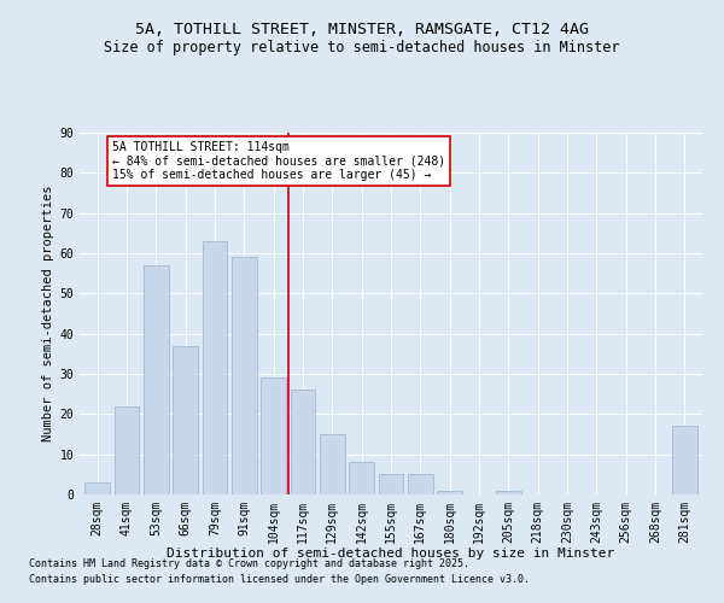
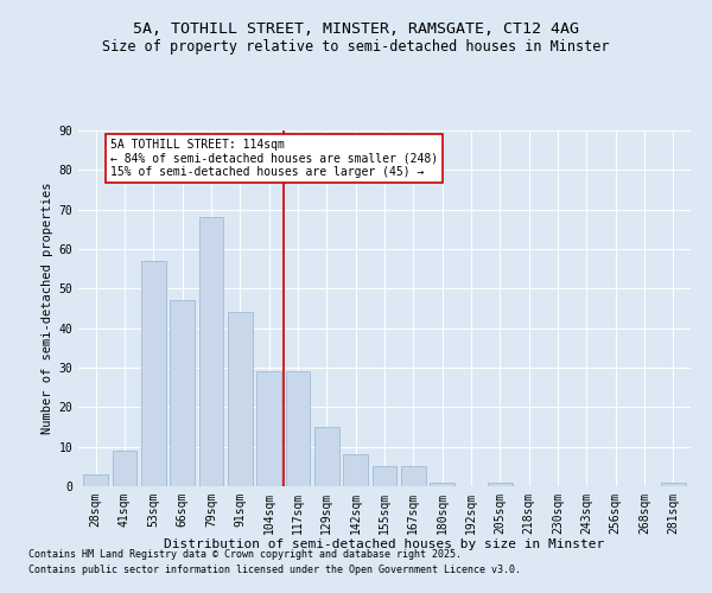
41sqm: 22 -> 9
66sqm: 37 -> 47
79sqm: 63 -> 68
91sqm: 59 -> 44
117sqm: 26 -> 29
281sqm: 17 -> 1
